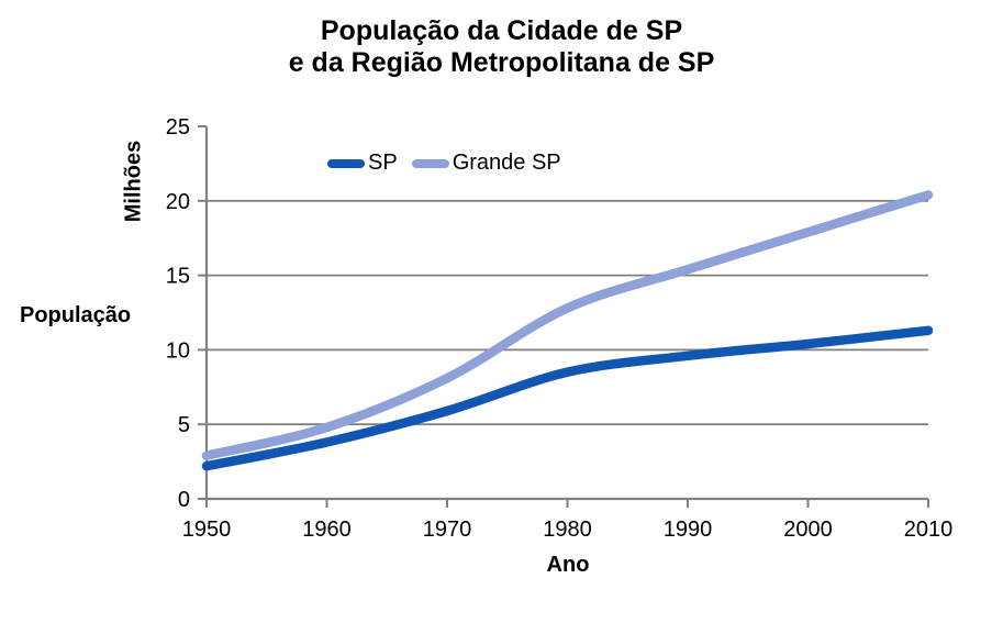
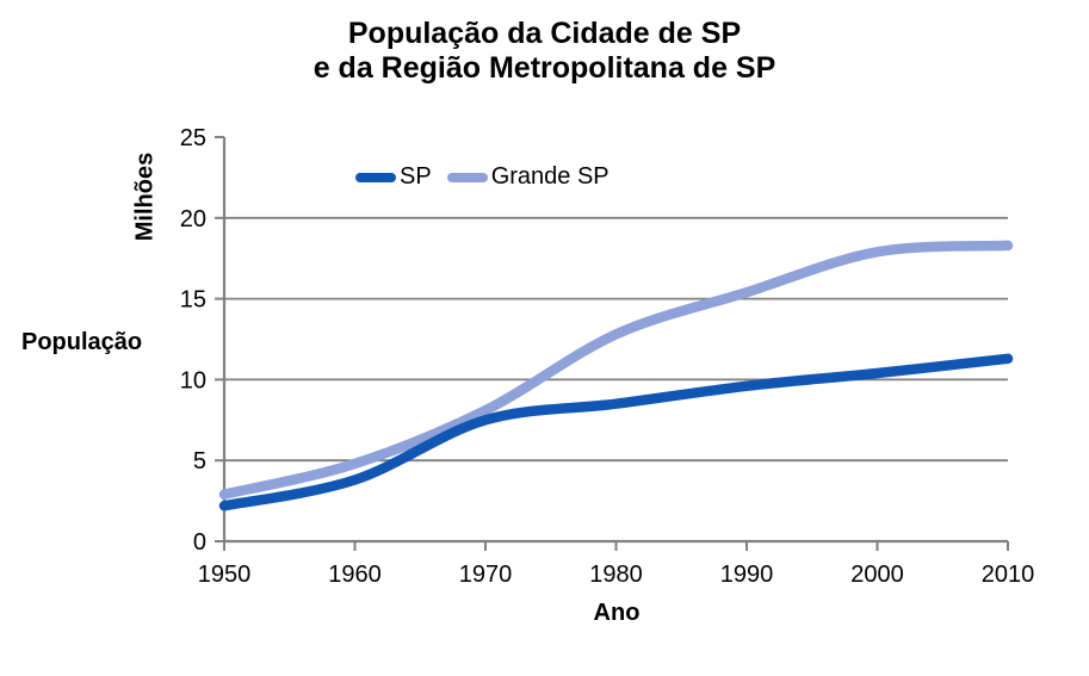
SP/1970: 5.9 -> 7.5
Grande SP/2010: 20.4 -> 18.3
